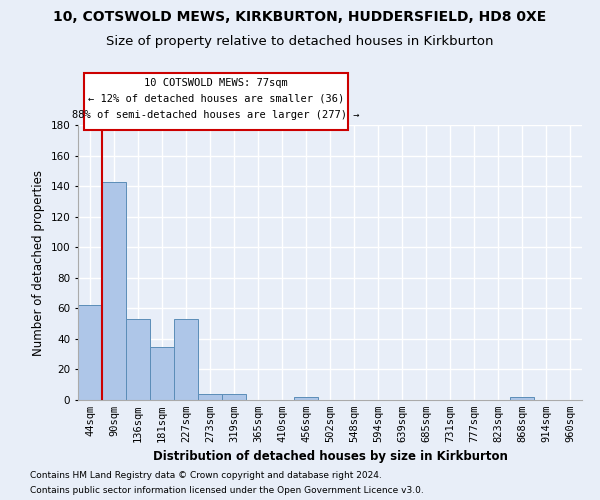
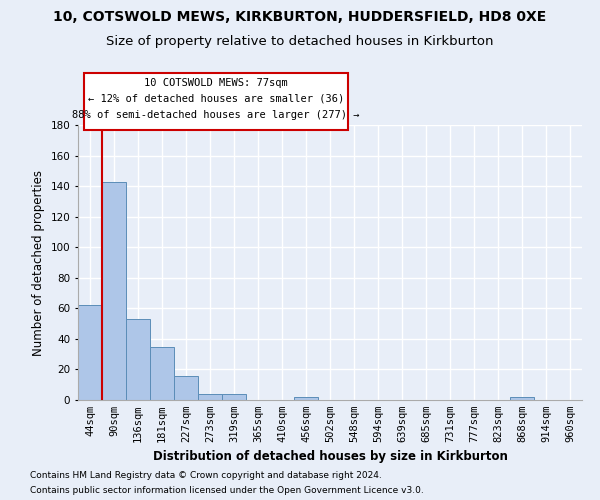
227sqm: 53 -> 16
